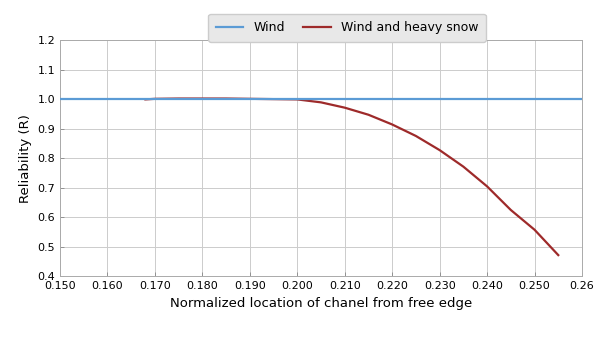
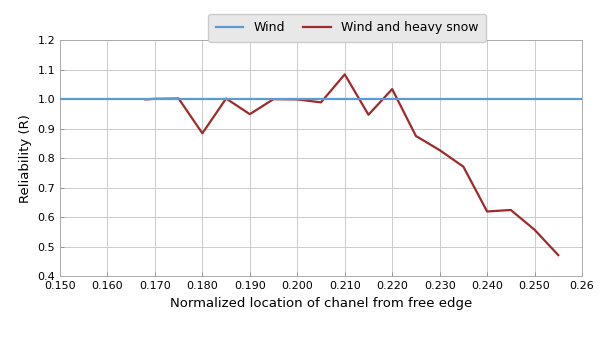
0.180: 1.003 -> 0.885
0.190: 1.002 -> 0.950
0.210: 0.972 -> 1.085
0.220: 0.915 -> 1.035
0.240: 0.705 -> 0.620
